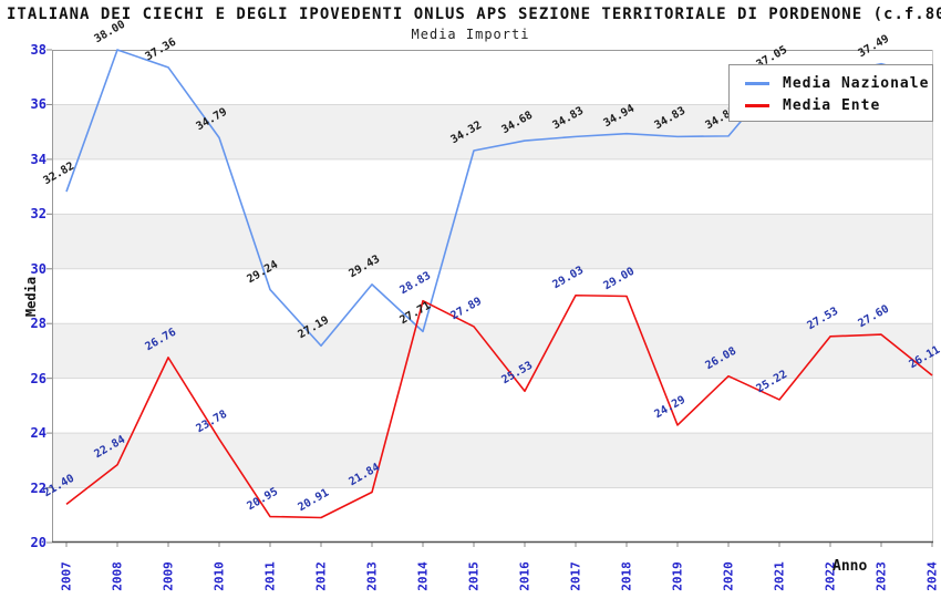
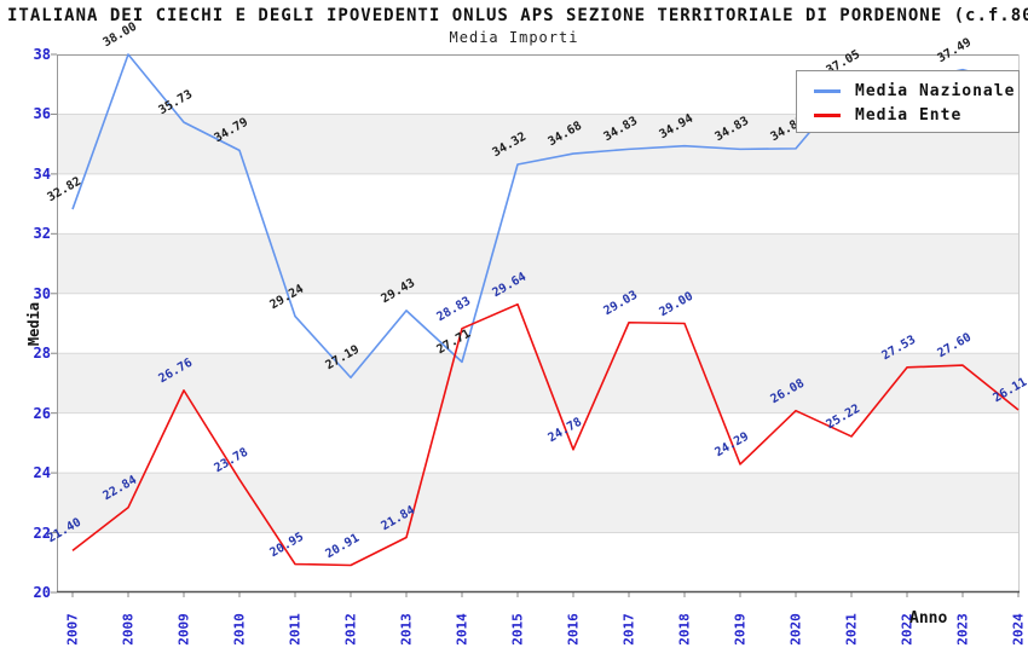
Media Nazionale/2009: 37.36 -> 35.73
Media Ente/2015: 27.89 -> 29.64
Media Ente/2016: 25.53 -> 24.78
